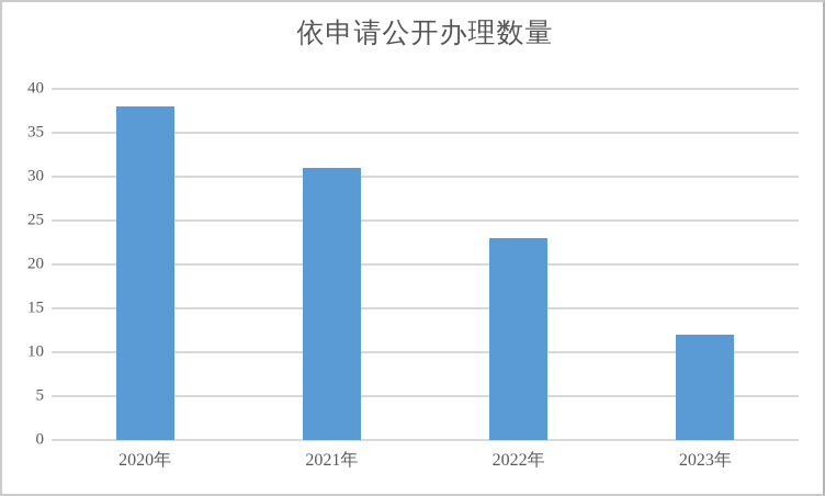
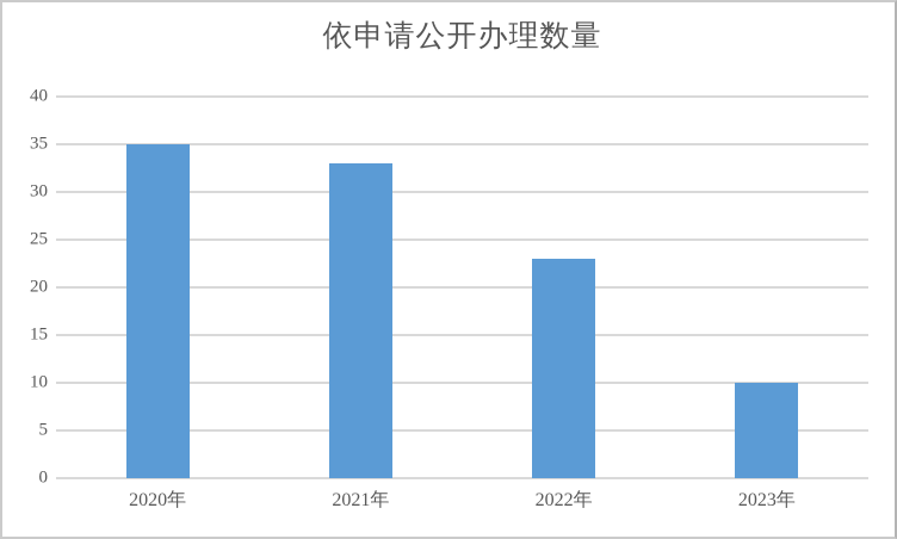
2020年: 38 -> 35
2021年: 31 -> 33
2023年: 12 -> 10
